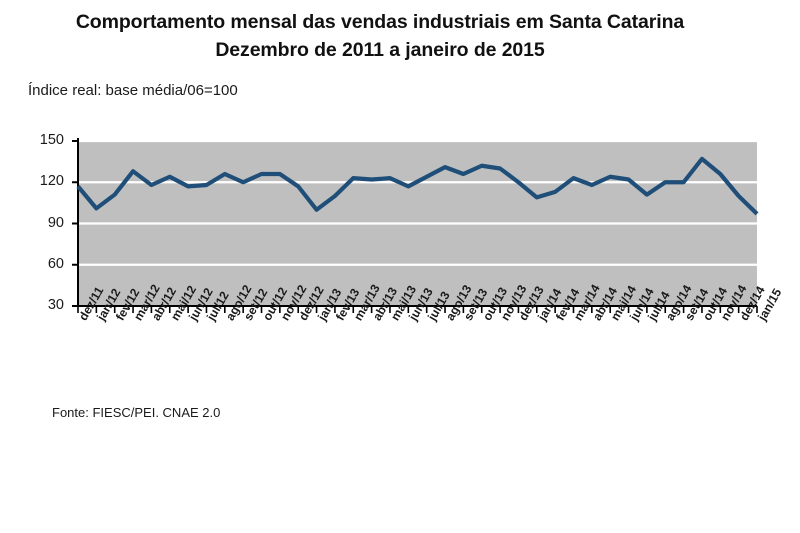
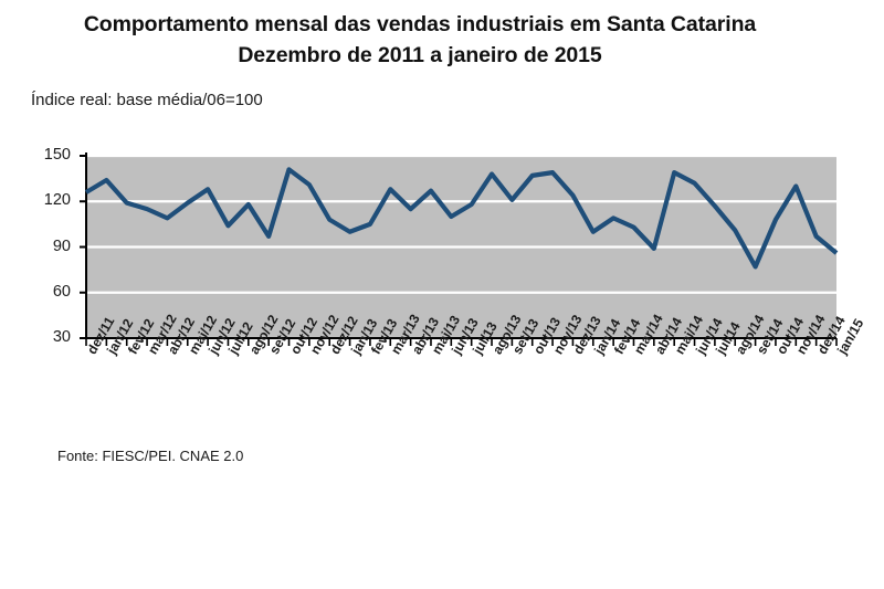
dez/11: 117 -> 126
jan/12: 101 -> 134
fev/12: 111 -> 119
mar/12: 128 -> 115
abr/12: 118 -> 109
mai/12: 124 -> 119
jun/12: 117 -> 128
jul/12: 118 -> 104
ago/12: 126 -> 118
set/12: 120 -> 97
out/12: 126 -> 141
nov/12: 126 -> 131
dez/12: 117 -> 108
fev/13: 110 -> 105
mar/13: 123 -> 128
abr/13: 122 -> 115
mai/13: 123 -> 127
jun/13: 117 -> 110
jul/13: 124 -> 118
ago/13: 131 -> 138
set/13: 126 -> 121
out/13: 132 -> 137
nov/13: 130 -> 139
dez/13: 120 -> 124
jan/14: 109 -> 100
fev/14: 113 -> 109
mar/14: 123 -> 103
abr/14: 118 -> 89
mai/14: 124 -> 139
jun/14: 122 -> 132
jul/14: 111 -> 117
ago/14: 120 -> 101
set/14: 120 -> 77
out/14: 137 -> 108
nov/14: 126 -> 130
dez/14: 110 -> 97
jan/15: 97 -> 86
